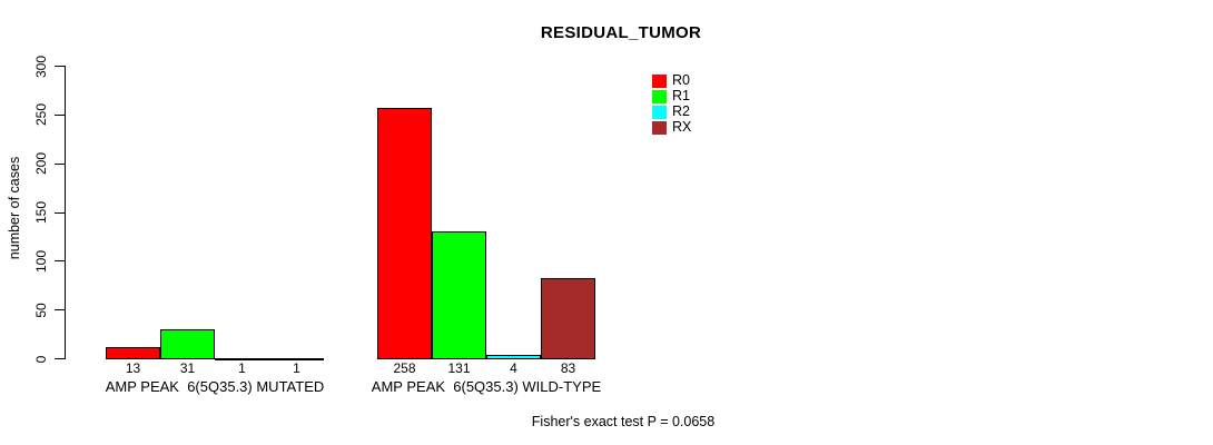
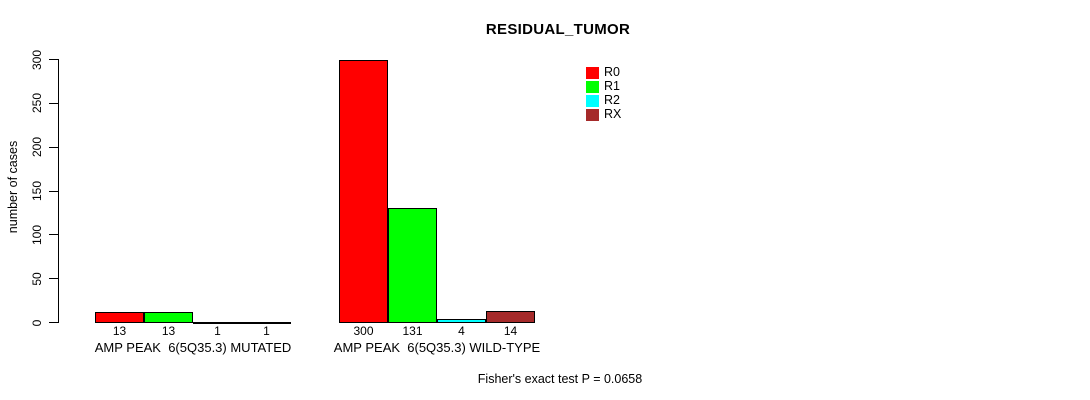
R1/AMP PEAK 6(5Q35.3) MUTATED: 31 -> 13
R0/AMP PEAK 6(5Q35.3) WILD-TYPE: 258 -> 300
RX/AMP PEAK 6(5Q35.3) WILD-TYPE: 83 -> 14
